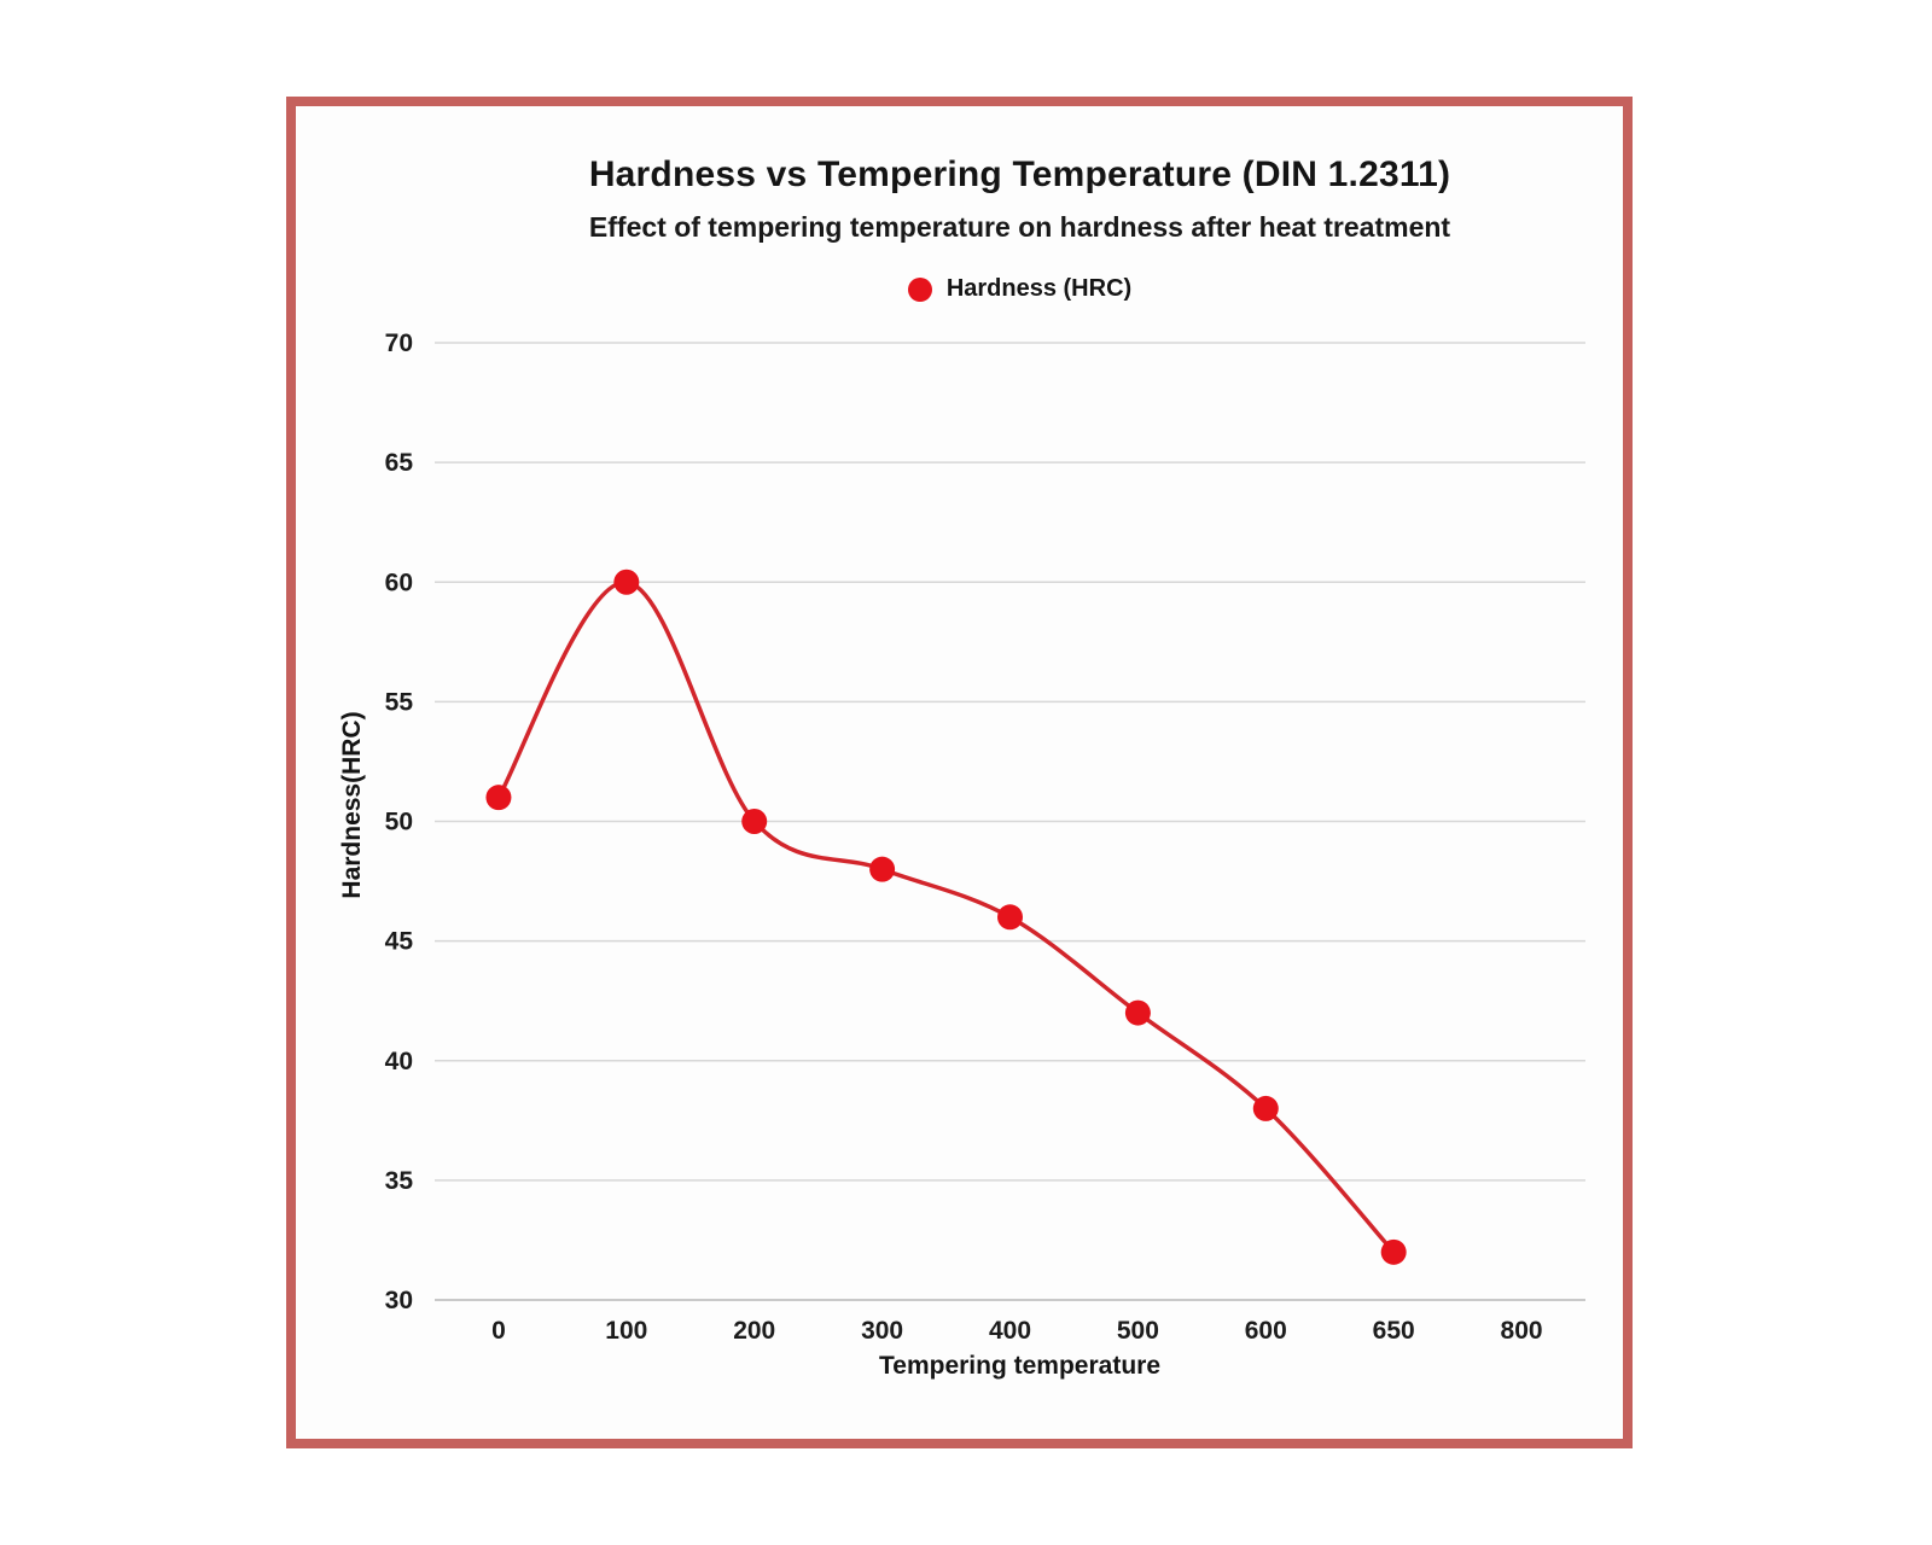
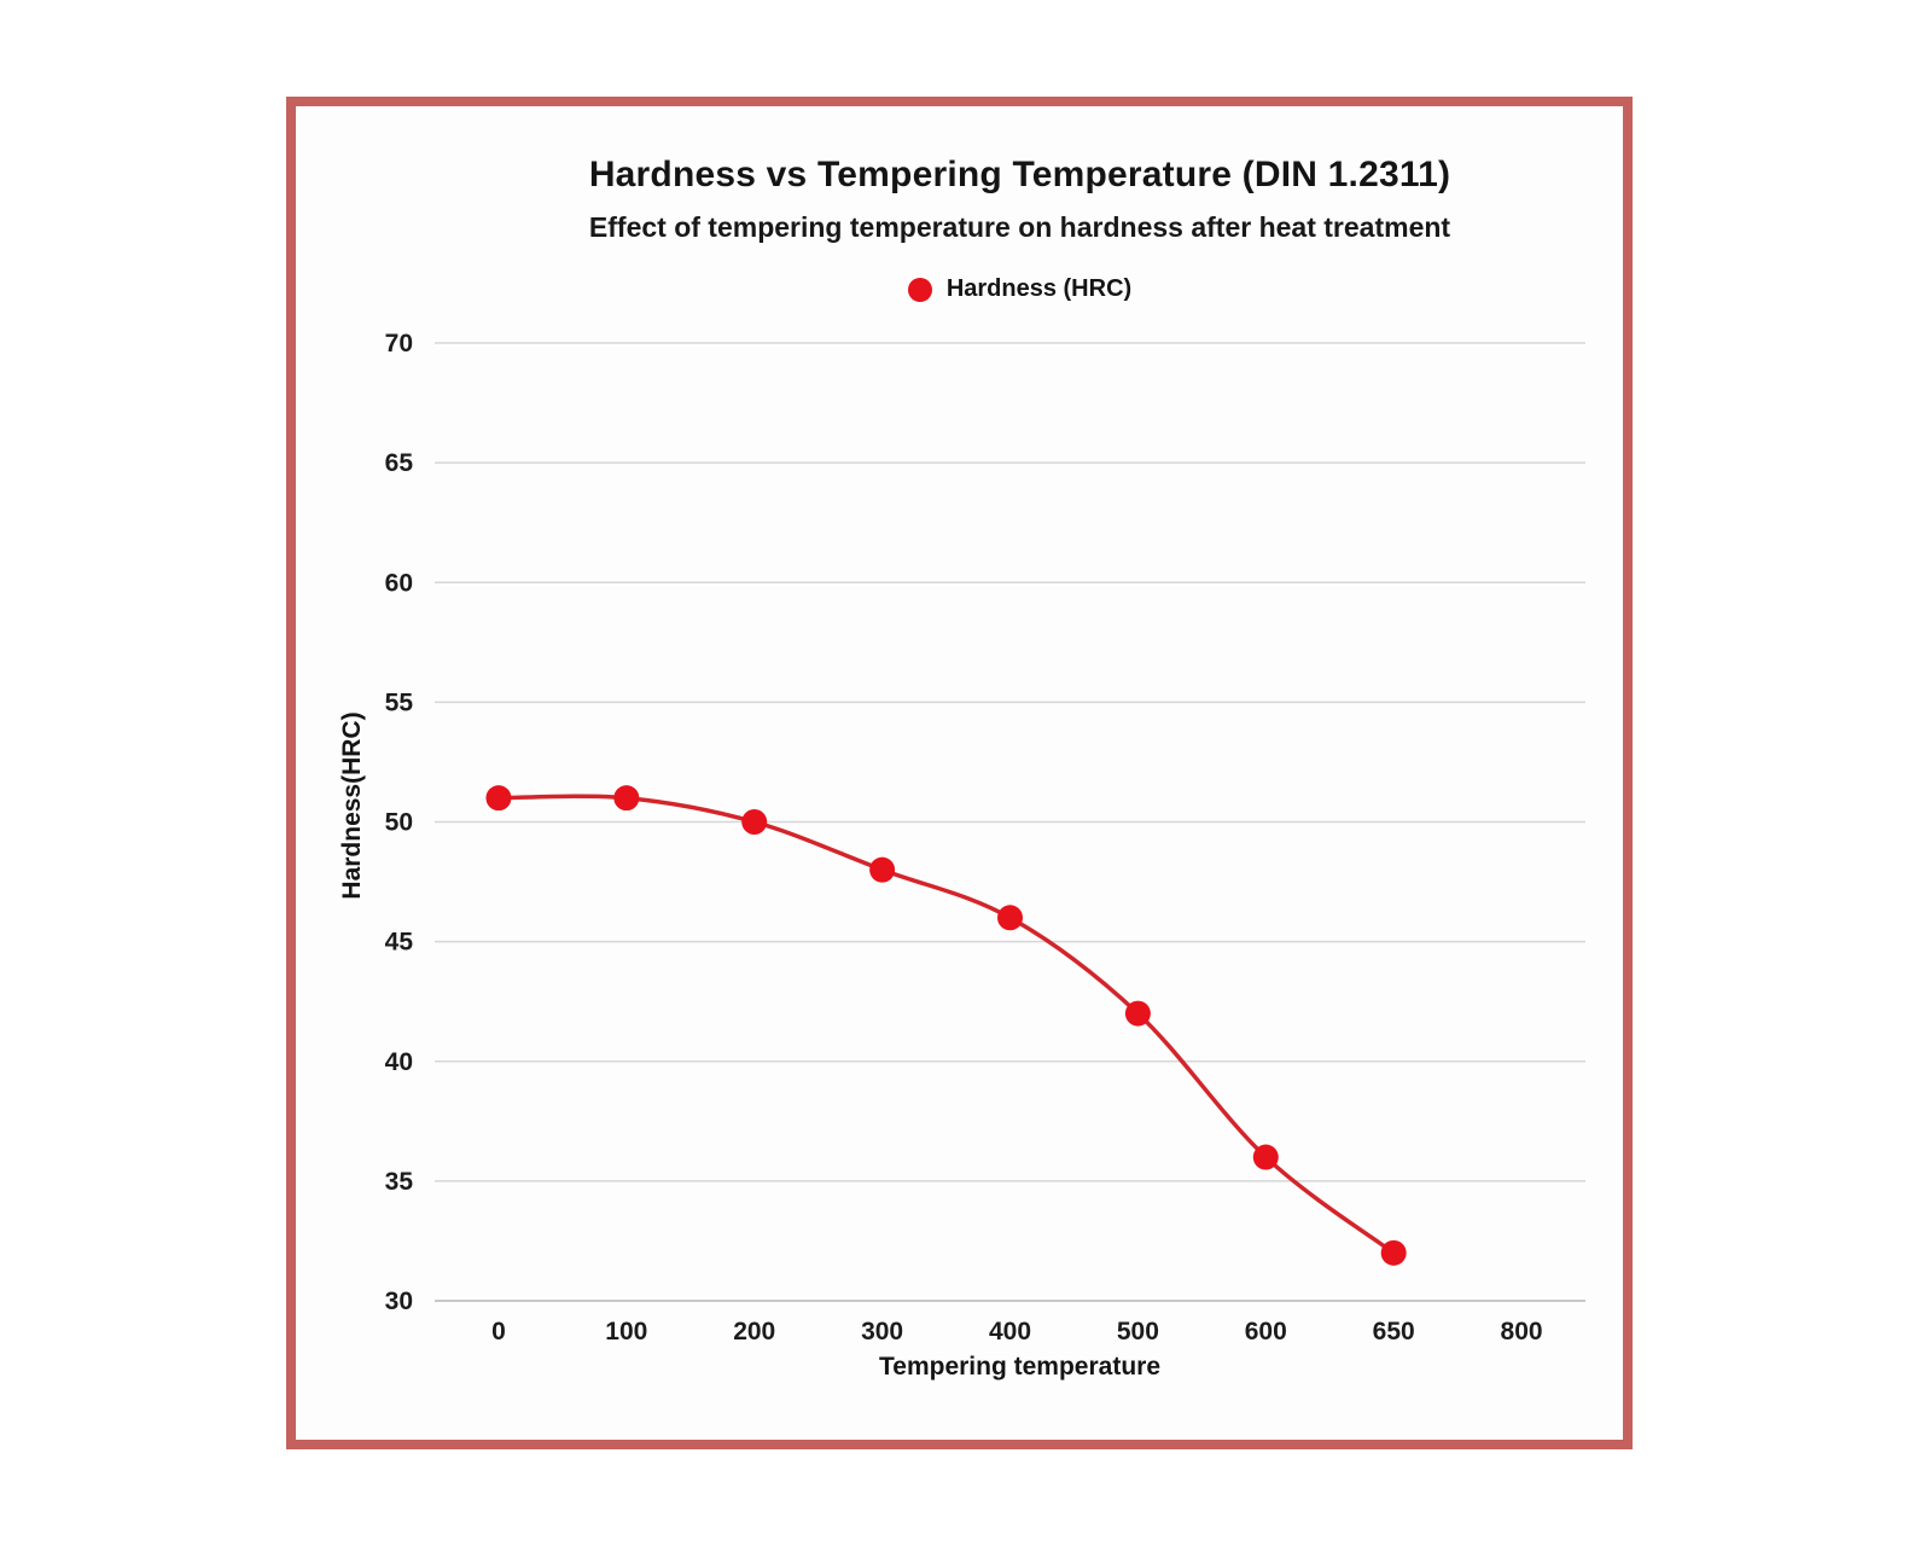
100: 60 -> 51
600: 38 -> 36
